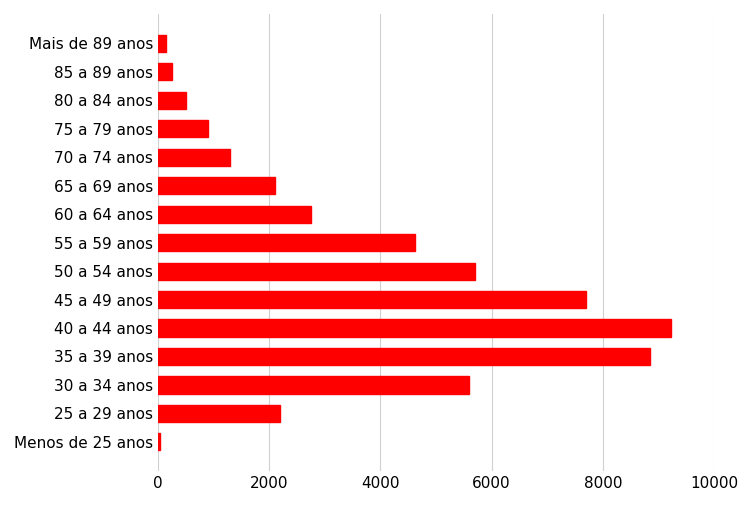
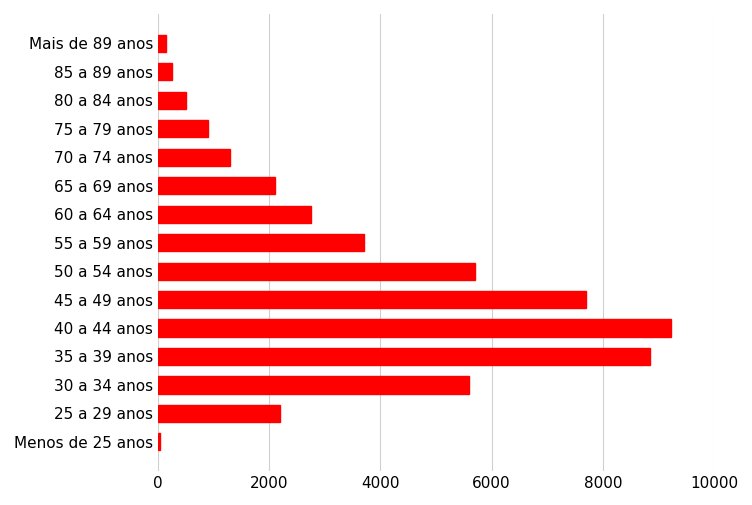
55 a 59 anos: 4620 -> 3700
